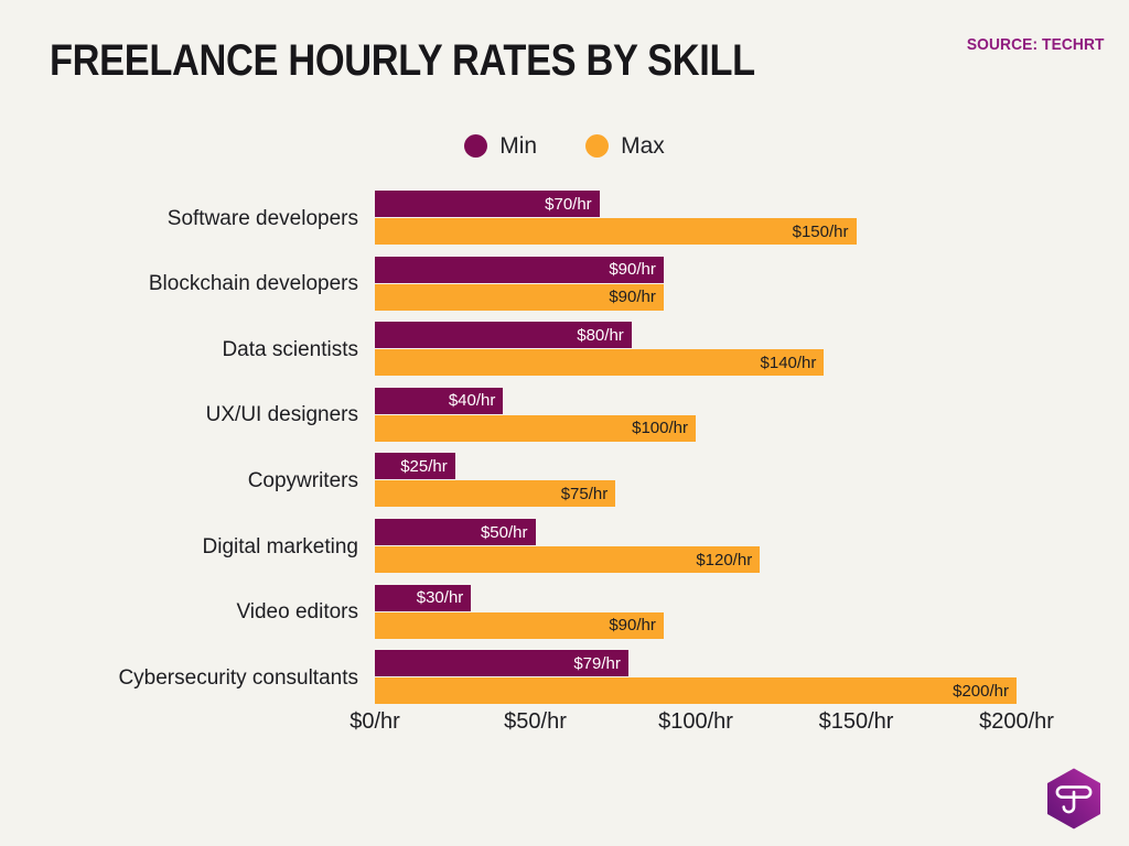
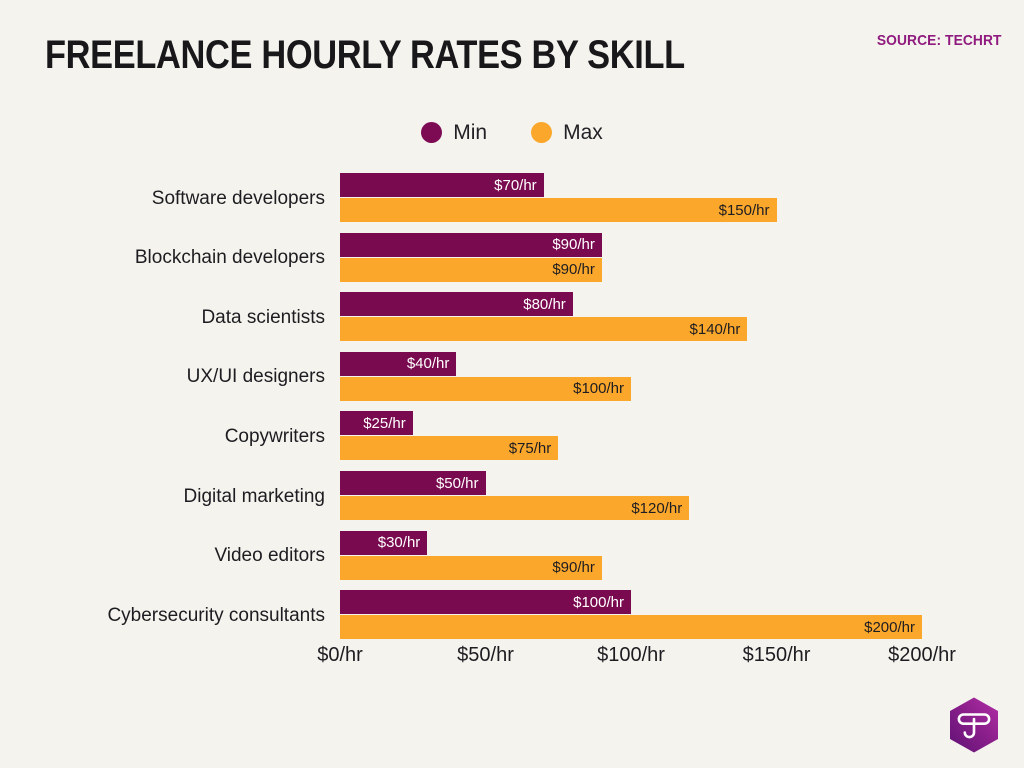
Min/Cybersecurity consultants: 79 -> 100
